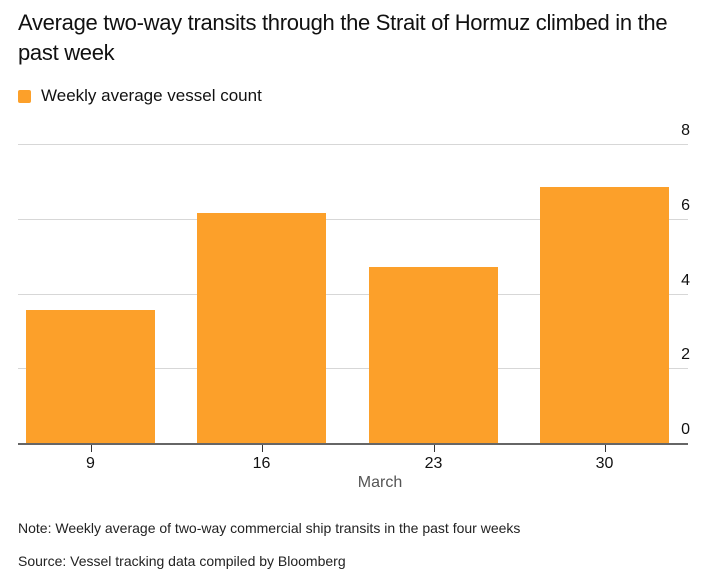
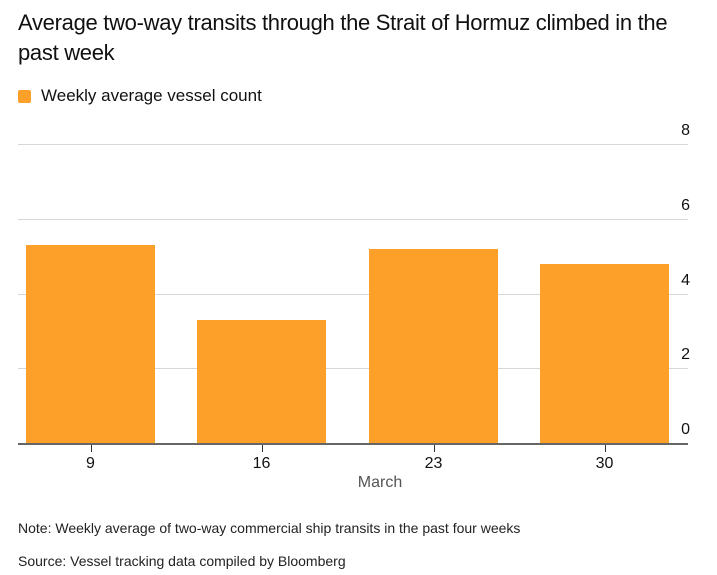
9: 3.5 -> 5.3
16: 6.2 -> 3.3
23: 4.7 -> 5.2
30: 6.8 -> 4.8
